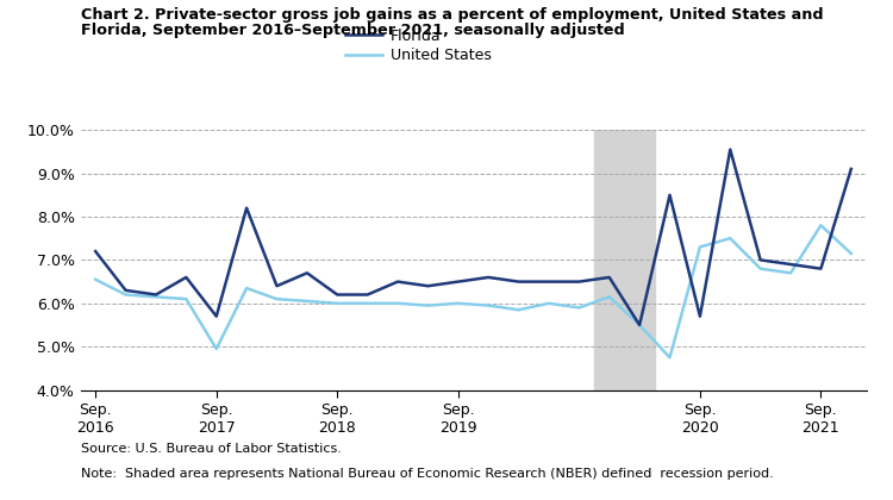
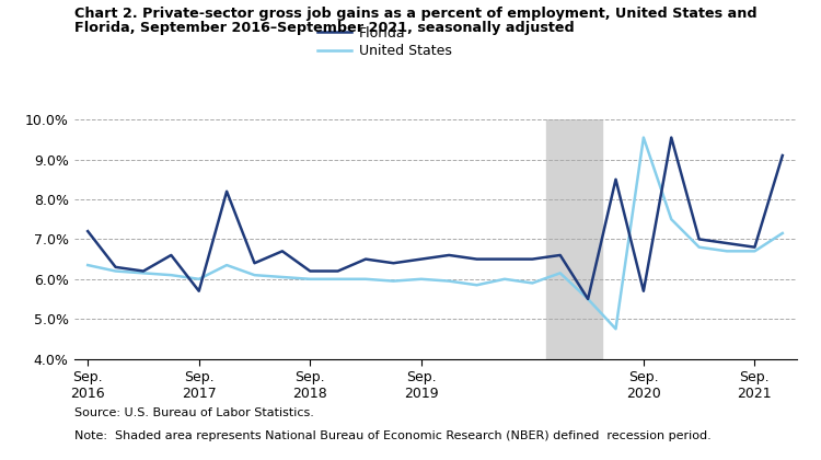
United States/Sep. 2016: 6.55% -> 6.35%
United States/Sep. 2017: 4.95% -> 6.00%
United States/Sep. 2020: 7.30% -> 9.55%
United States/Sep. 2021: 7.80% -> 6.70%
